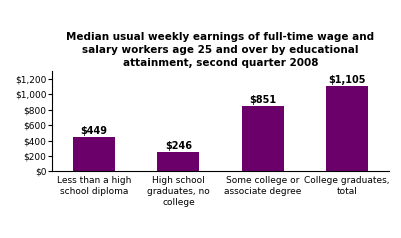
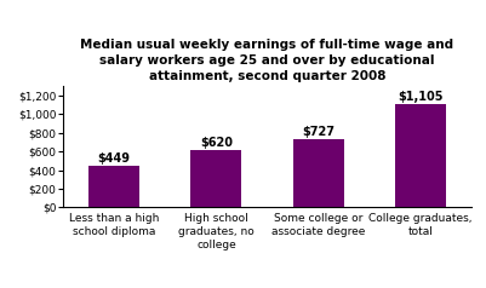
High school graduates, no college: $246 -> $620
Some college or associate degree: $851 -> $727
